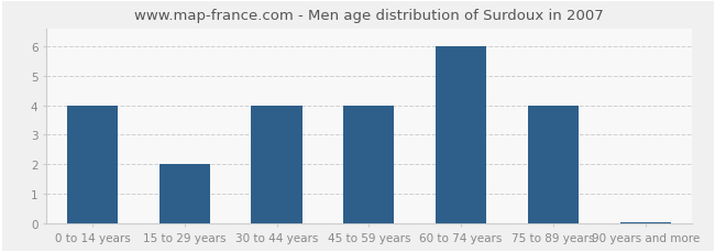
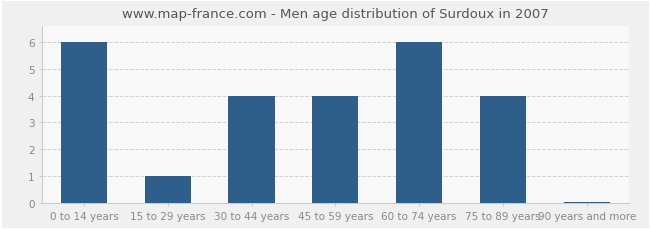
0 to 14 years: 4.00 -> 6.00
15 to 29 years: 2.00 -> 1.00
